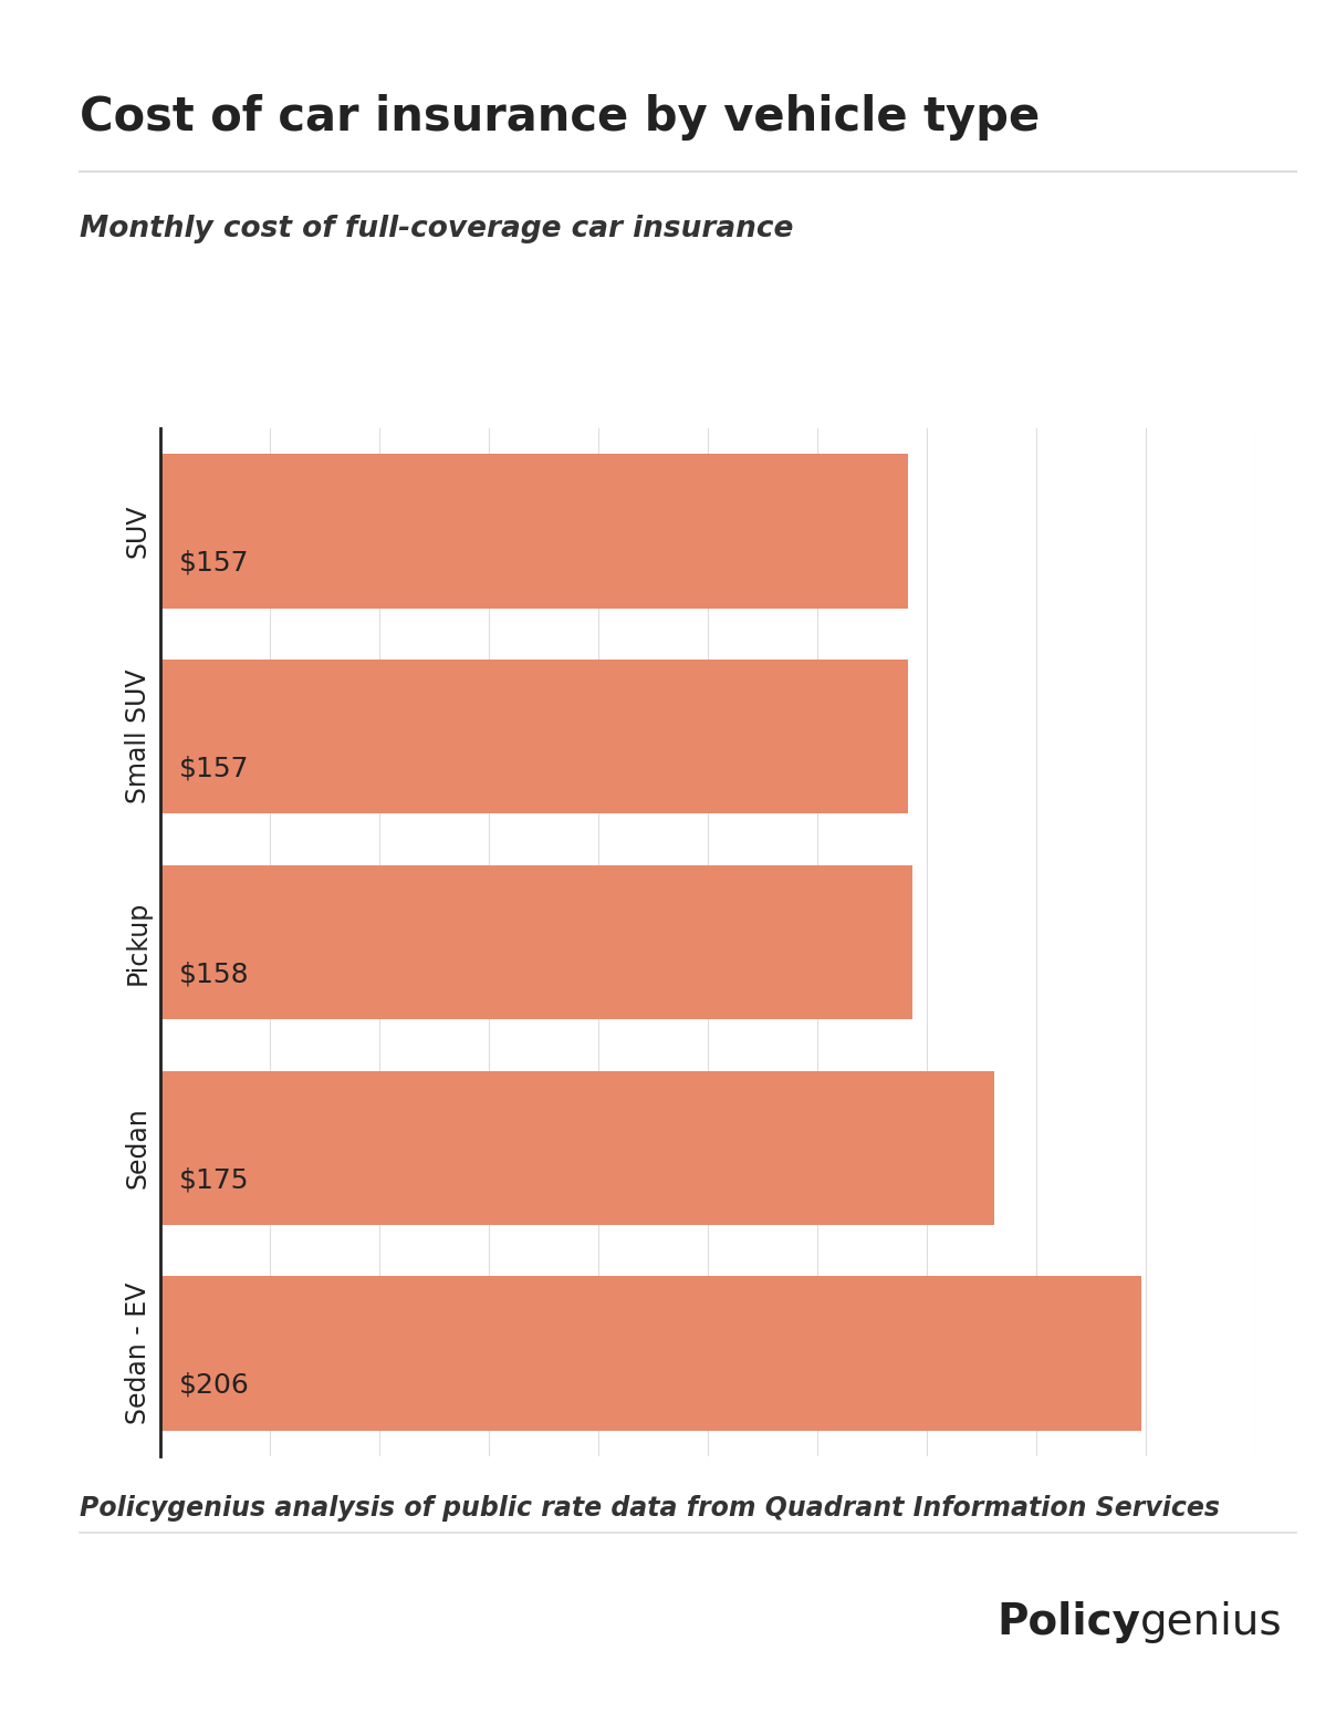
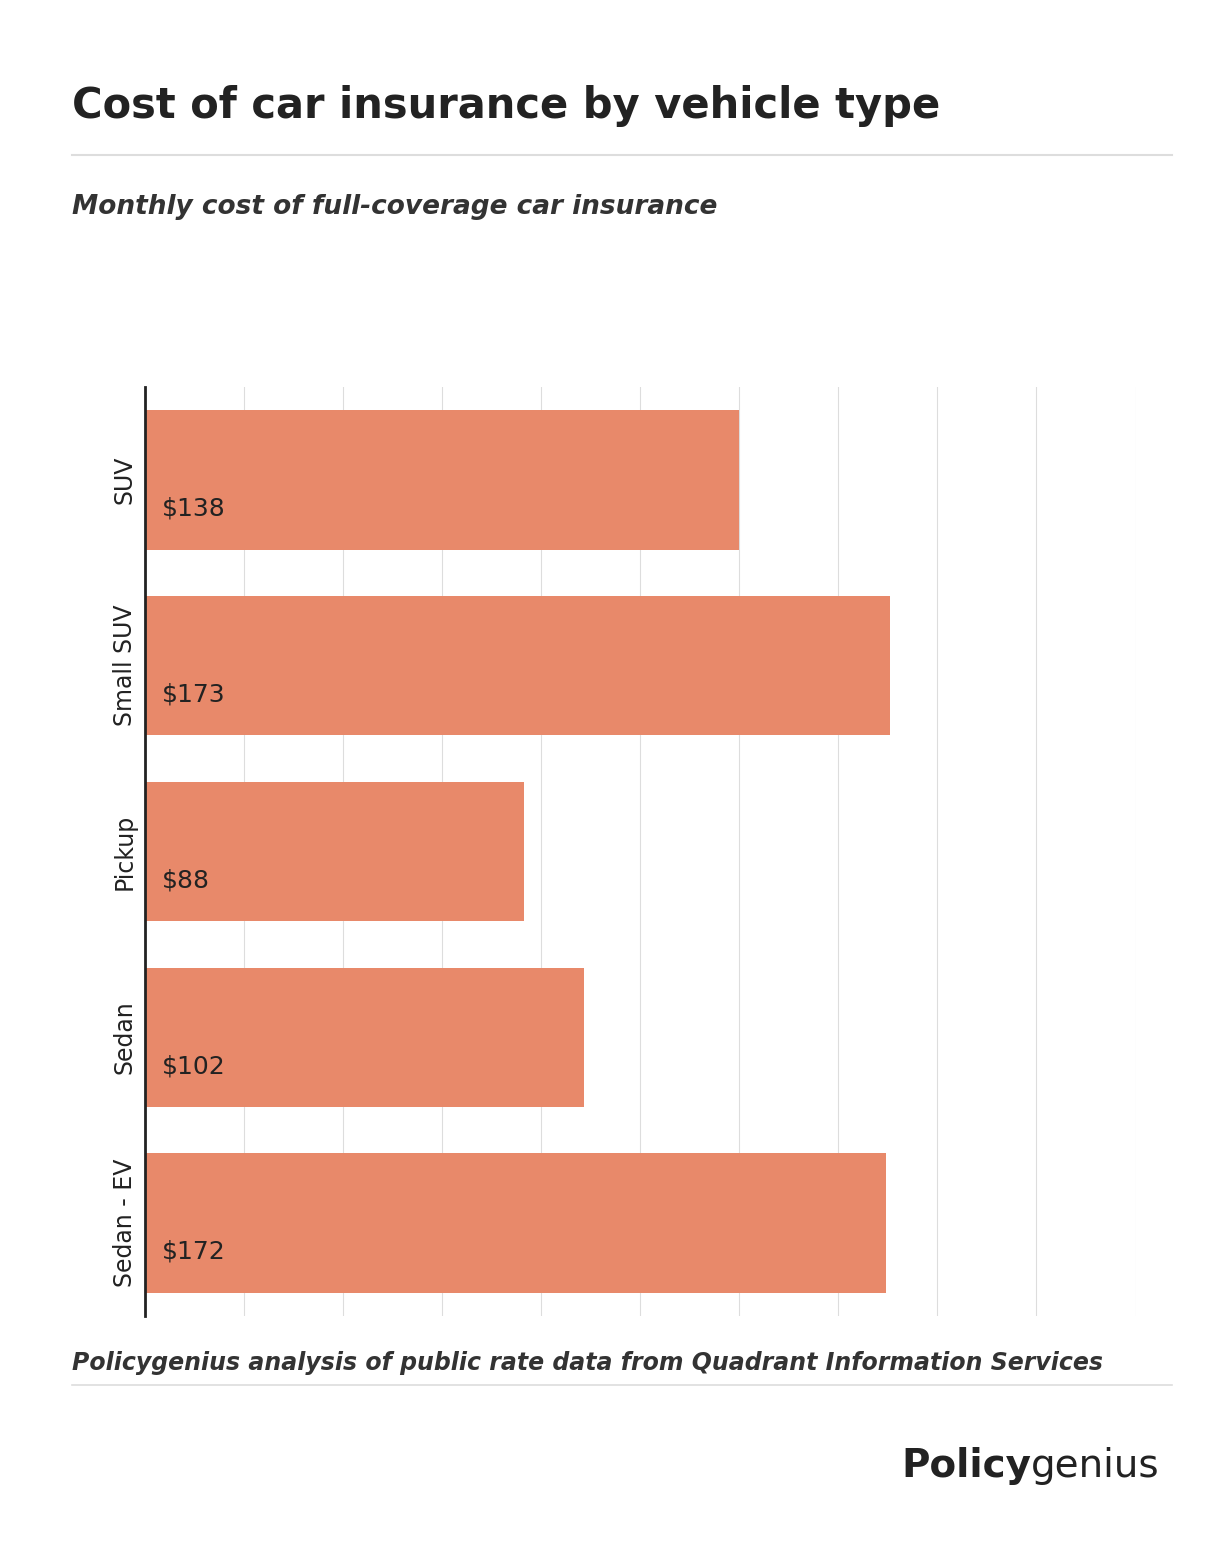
SUV: $157 -> $138
Small SUV: $157 -> $173
Pickup: $158 -> $88
Sedan: $175 -> $102
Sedan - EV: $206 -> $172
